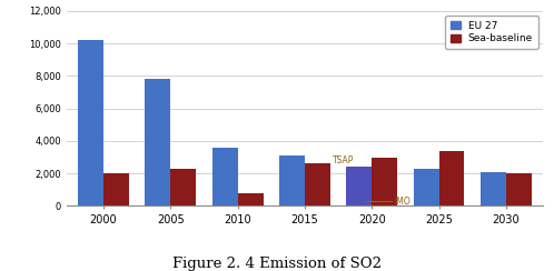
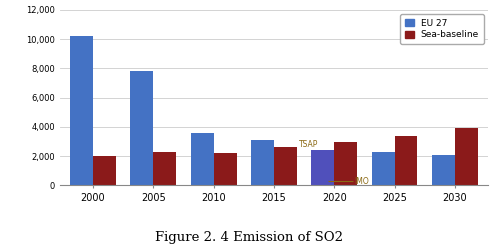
Sea-baseline/2010: 800 -> 2,200
Sea-baseline/2030: 2,000 -> 4,000
